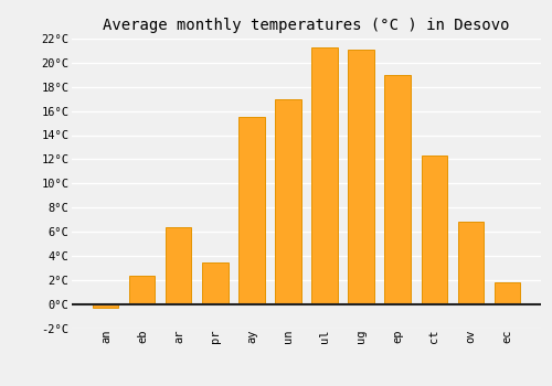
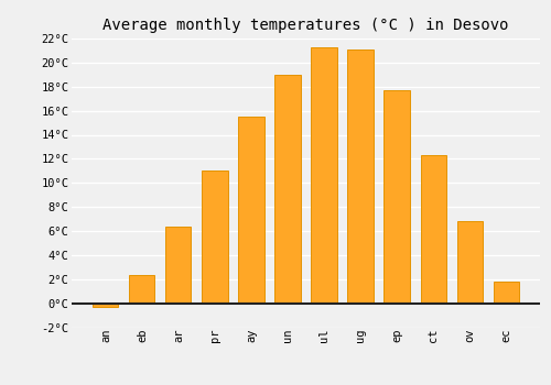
pr: 3.4°C -> 11.0°C
un: 17.0°C -> 19.0°C
ep: 19.0°C -> 17.7°C
